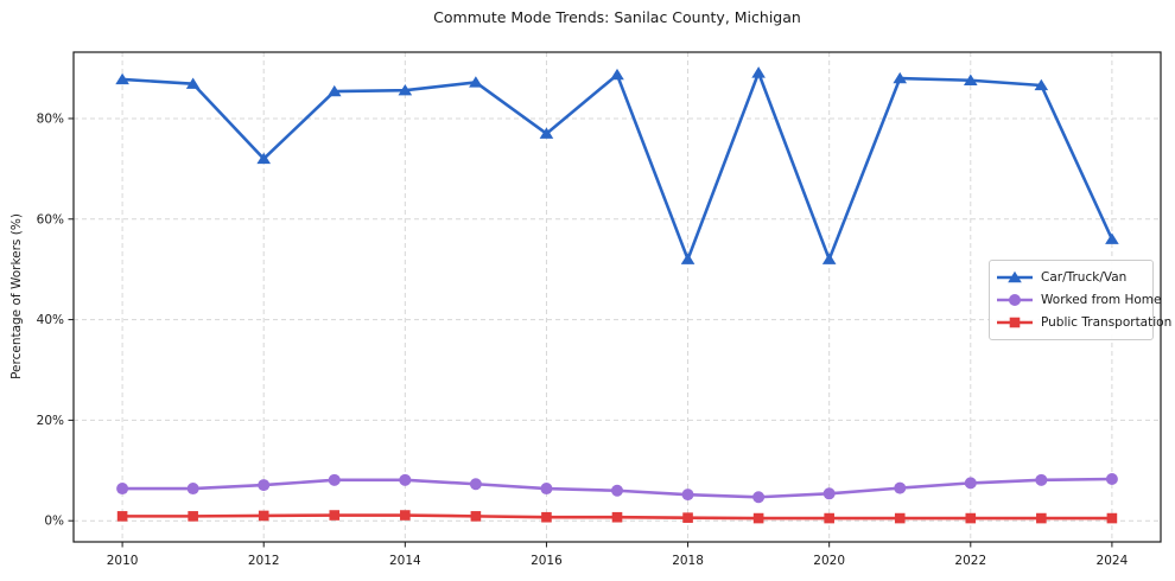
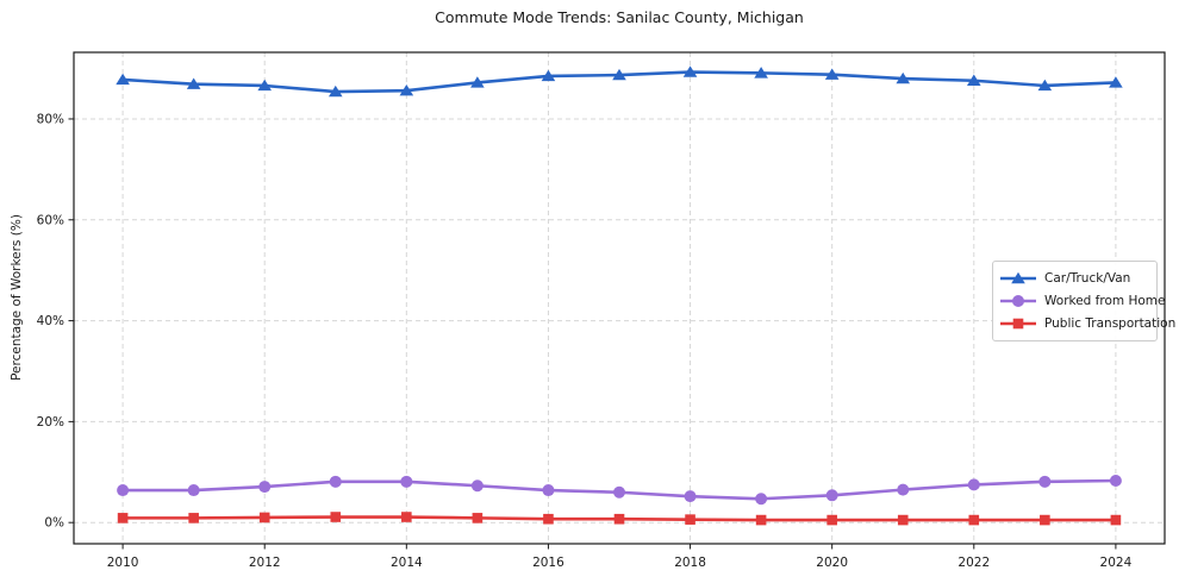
Car/Truck/Van/2012: 72% -> 87%
Car/Truck/Van/2016: 77% -> 88%
Car/Truck/Van/2018: 52% -> 89%
Car/Truck/Van/2020: 52% -> 89%
Car/Truck/Van/2024: 56% -> 87%
